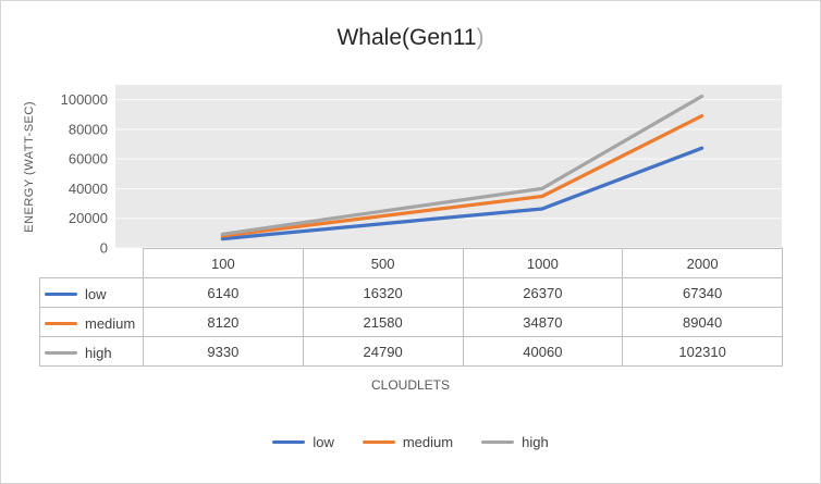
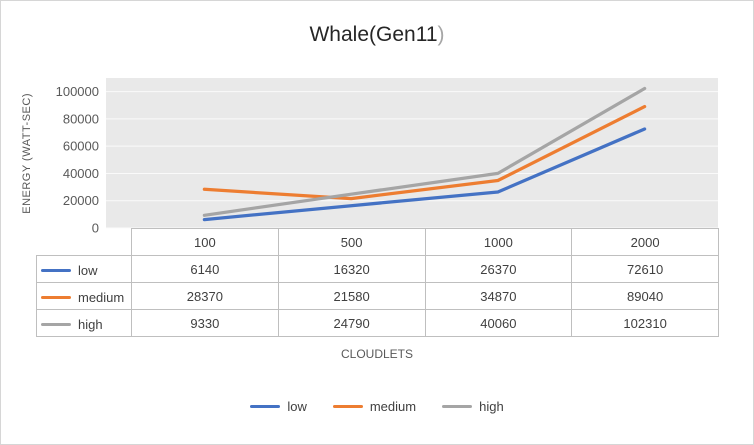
medium/100: 8120 -> 28370
low/2000: 67340 -> 72610
